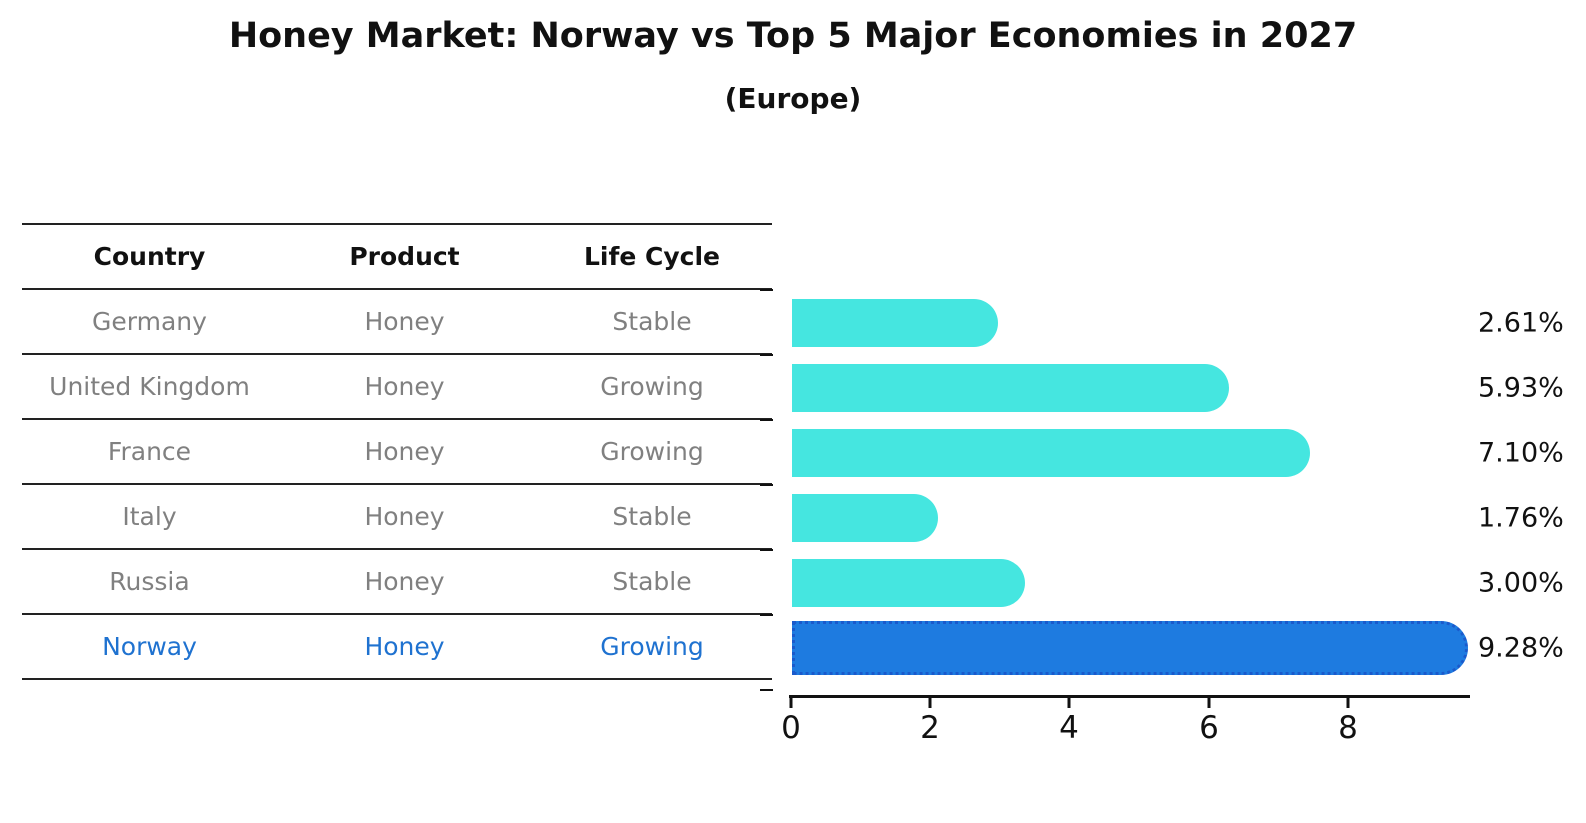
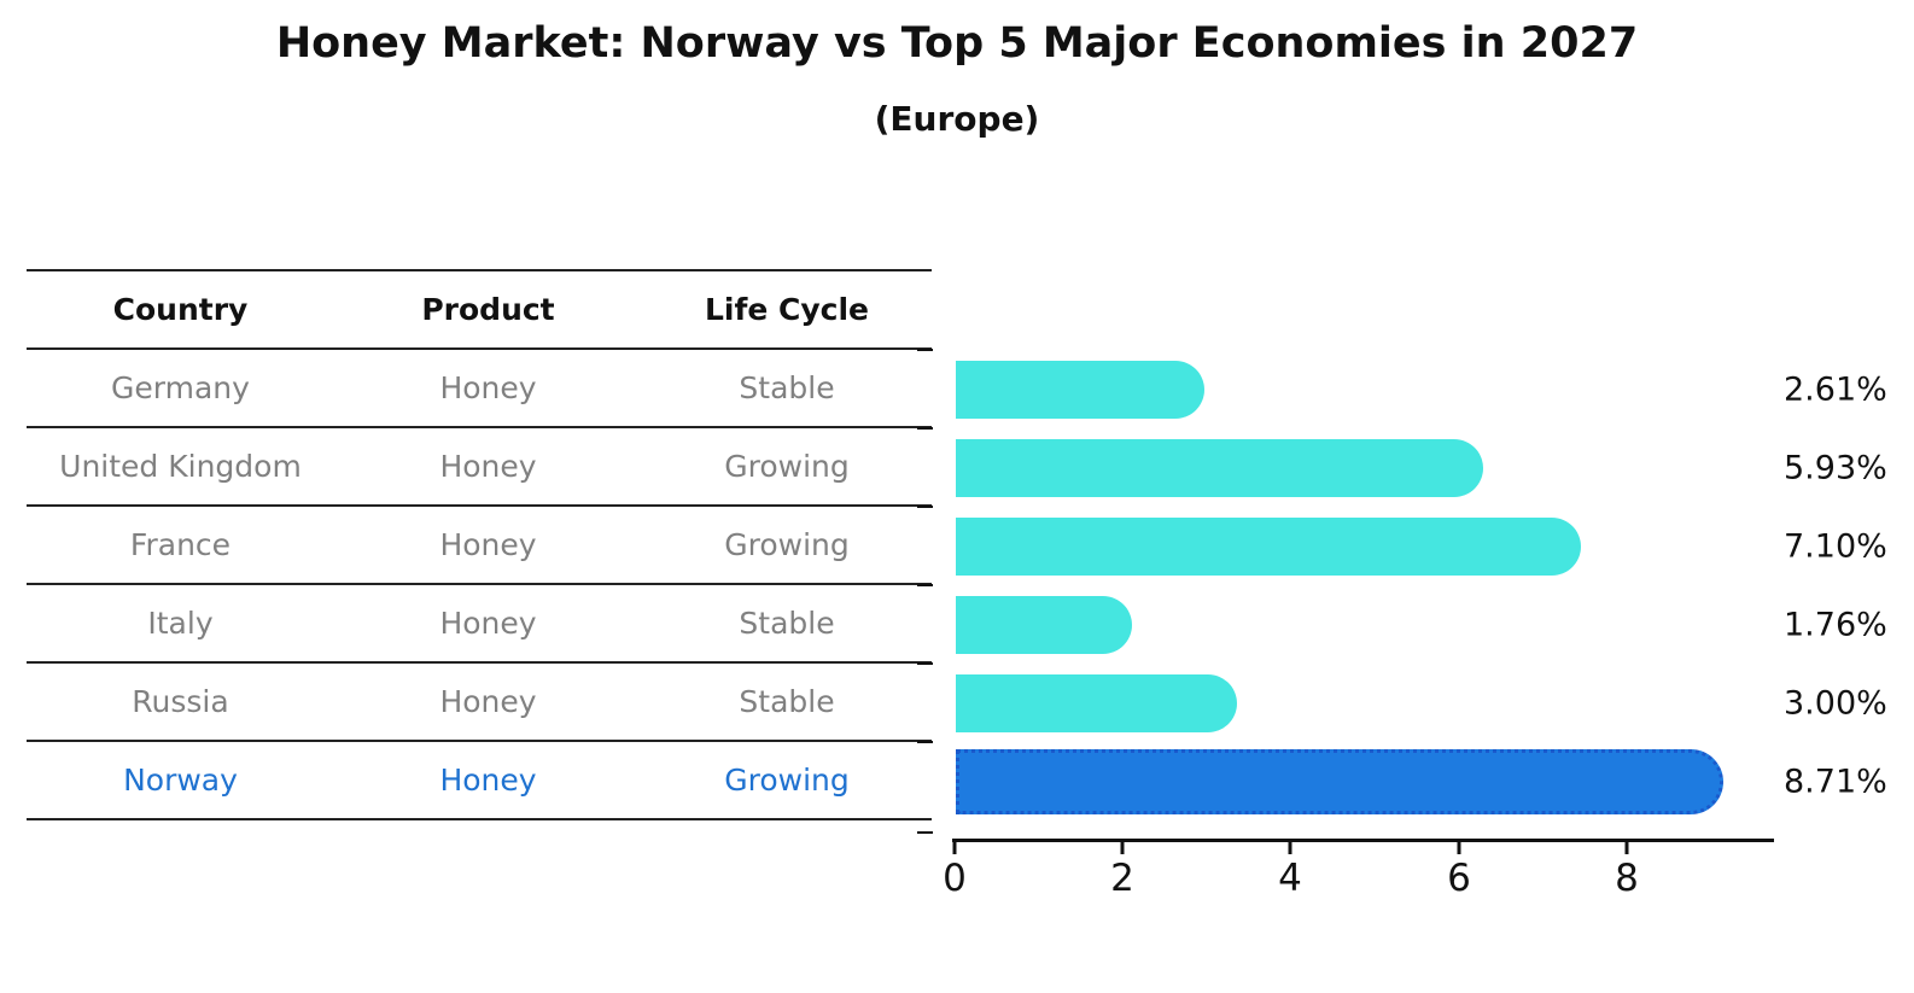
Norway: 9.28% -> 8.71%
